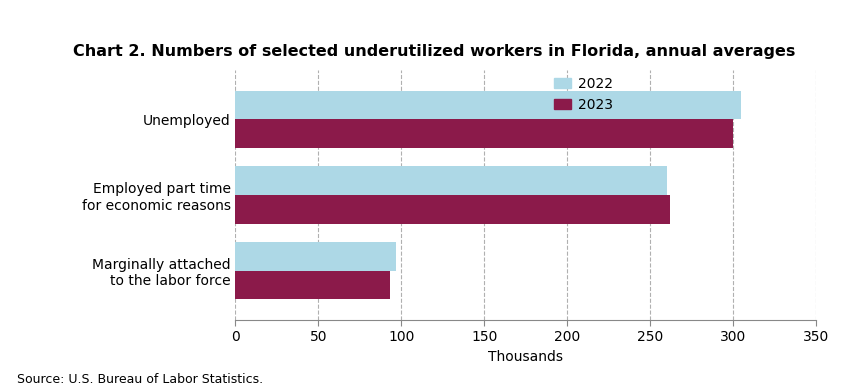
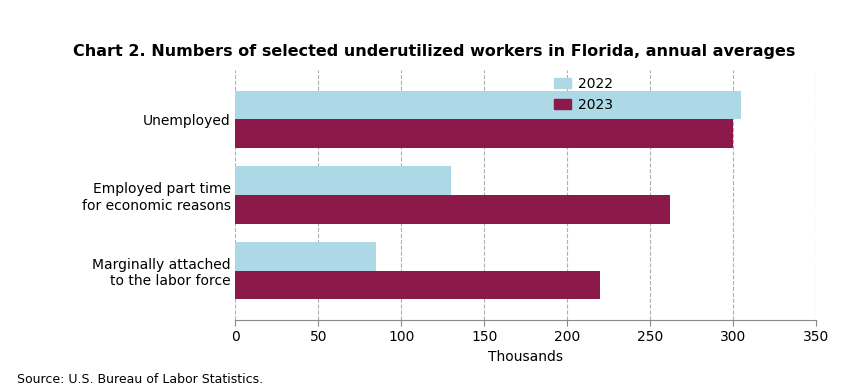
2022/Employed part time for economic reasons: 260 -> 130
2022/Marginally attached to the labor force: 97 -> 85
2023/Marginally attached to the labor force: 93 -> 220
